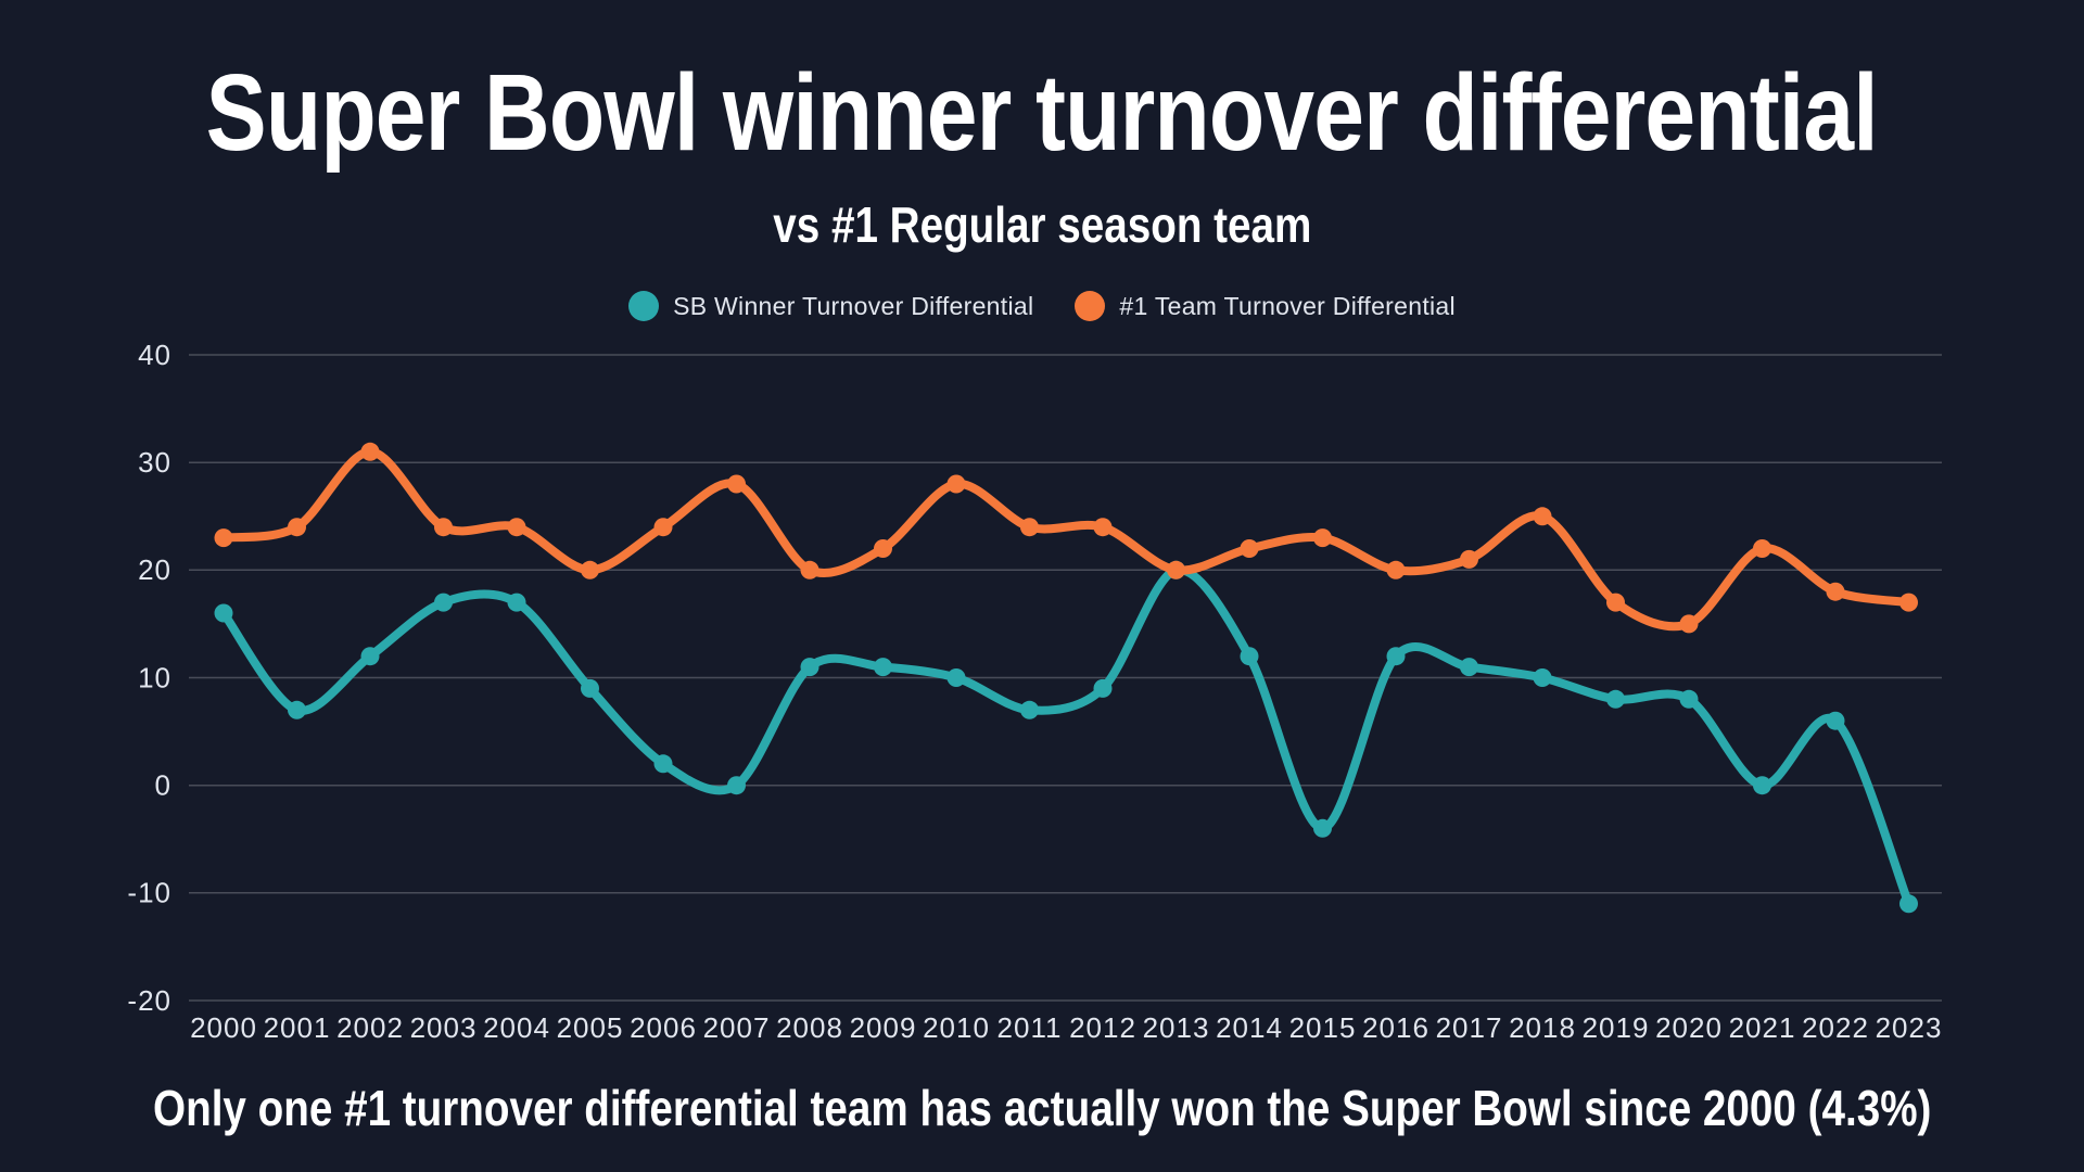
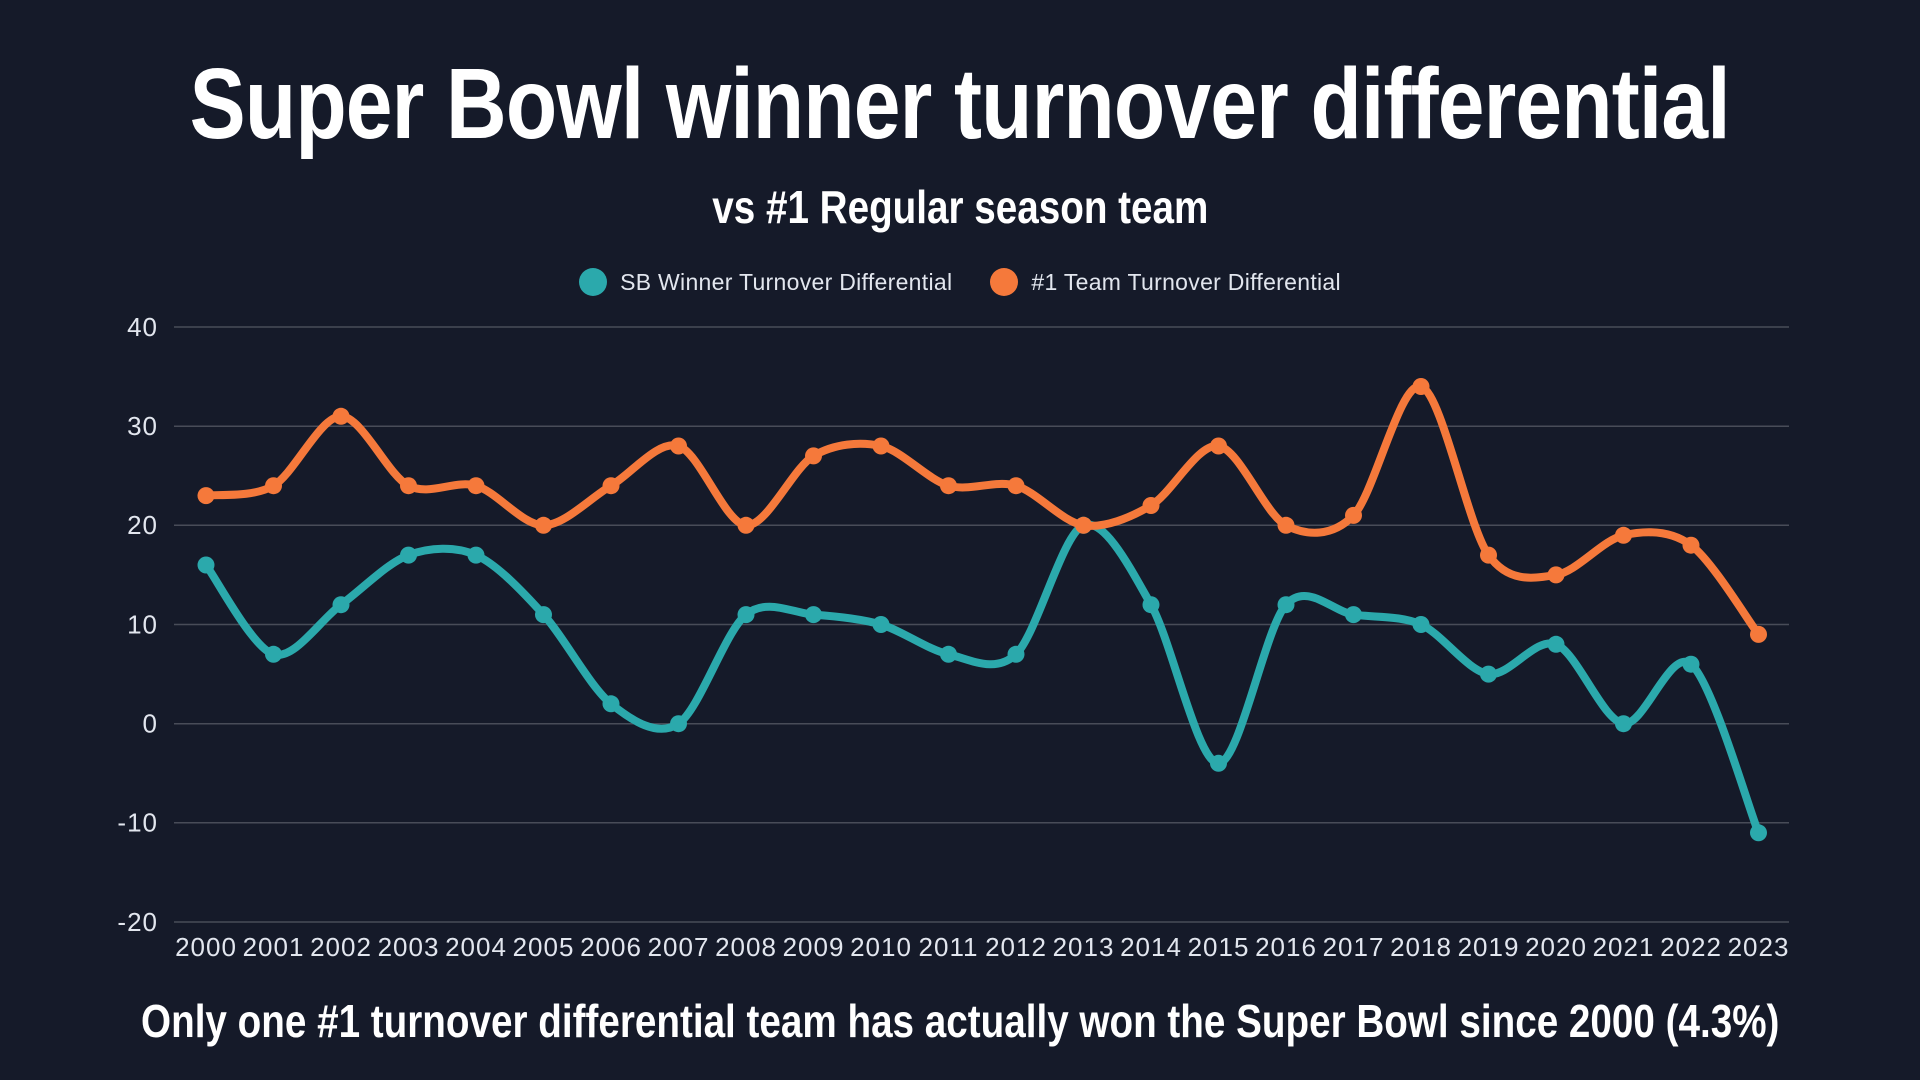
SB Winner Turnover Differential/2005: 9 -> 11
#1 Team Turnover Differential/2009: 22 -> 27
SB Winner Turnover Differential/2012: 9 -> 7
#1 Team Turnover Differential/2015: 23 -> 28
#1 Team Turnover Differential/2018: 25 -> 34
SB Winner Turnover Differential/2019: 8 -> 5
#1 Team Turnover Differential/2021: 22 -> 19
#1 Team Turnover Differential/2023: 17 -> 9
